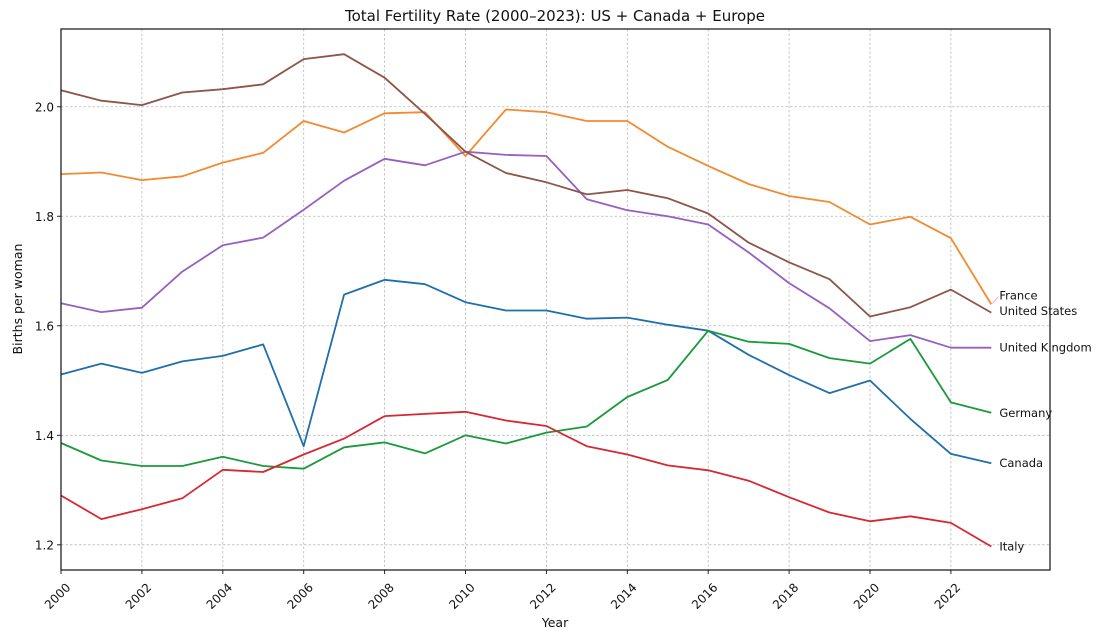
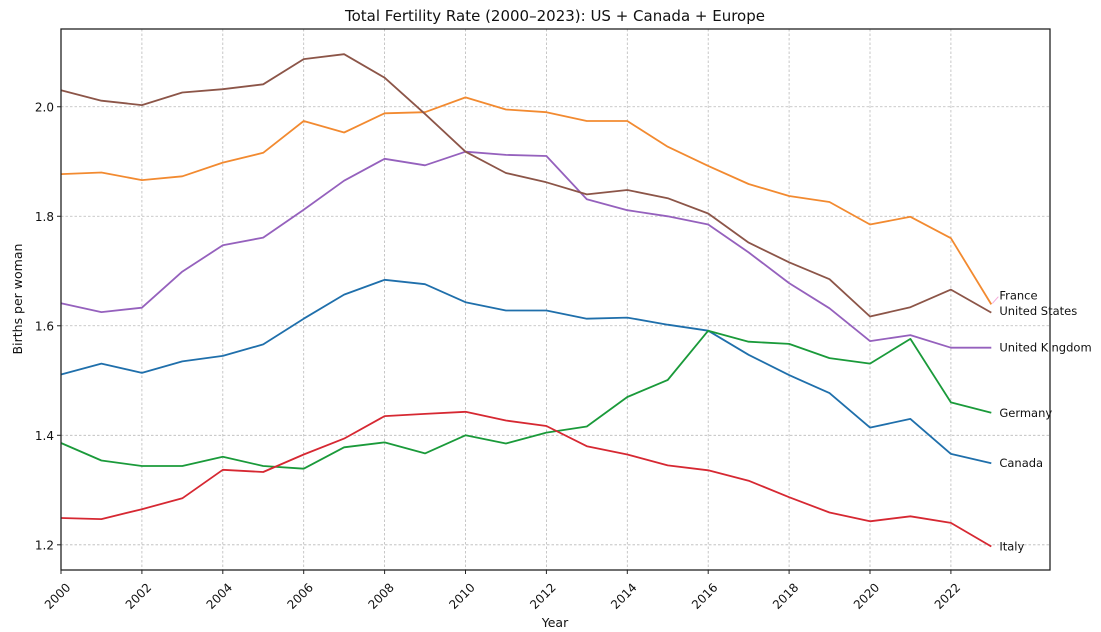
Italy/2000: 1.29 -> 1.25
Canada/2006: 1.38 -> 1.61
France/2010: 1.91 -> 2.02
Canada/2020: 1.50 -> 1.41
